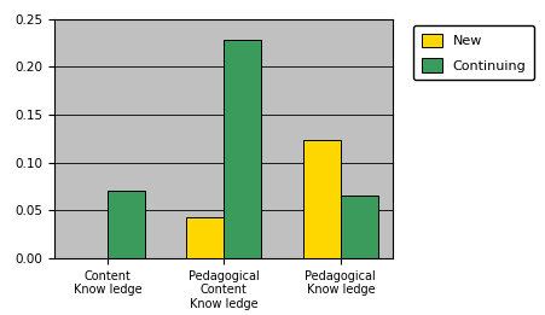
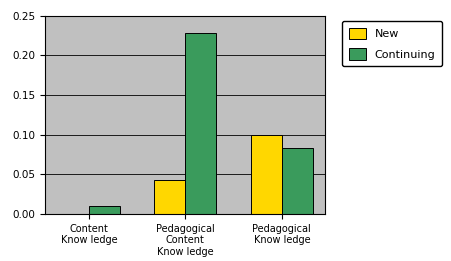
Continuing/Content Know ledge: 0.070 -> 0.010
New/Pedagogical Know ledge: 0.124 -> 0.100
Continuing/Pedagogical Know ledge: 0.066 -> 0.083
